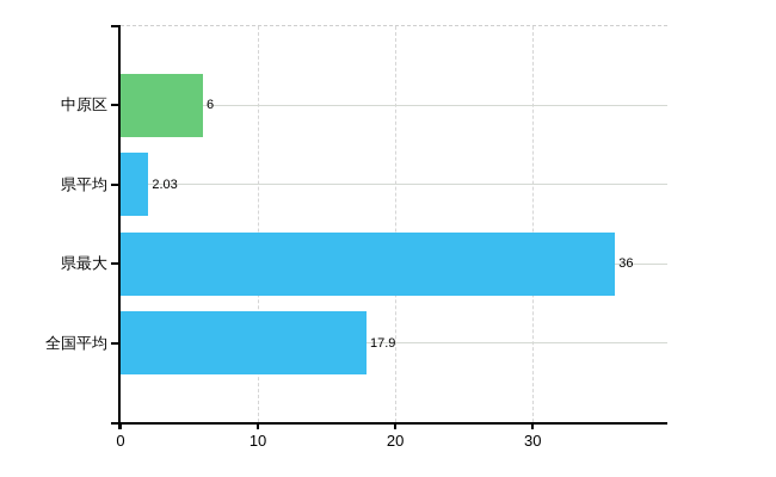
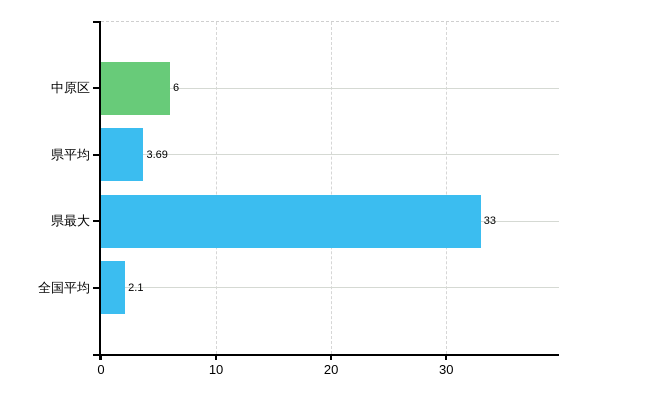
県平均: 2.03 -> 3.69
県最大: 36 -> 33
全国平均: 17.9 -> 2.1
